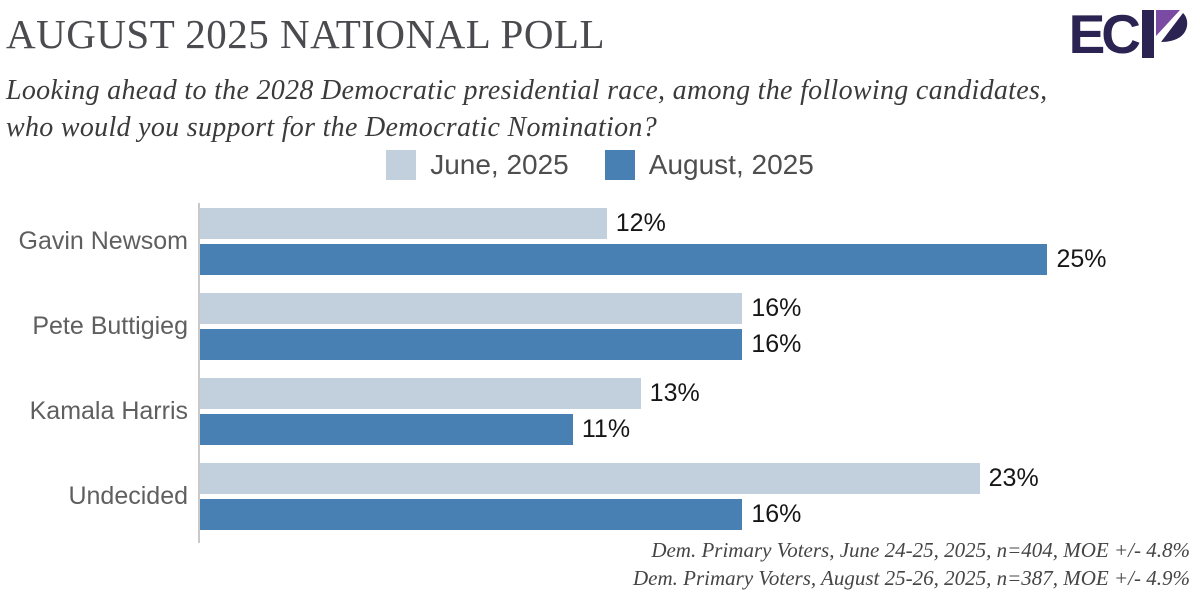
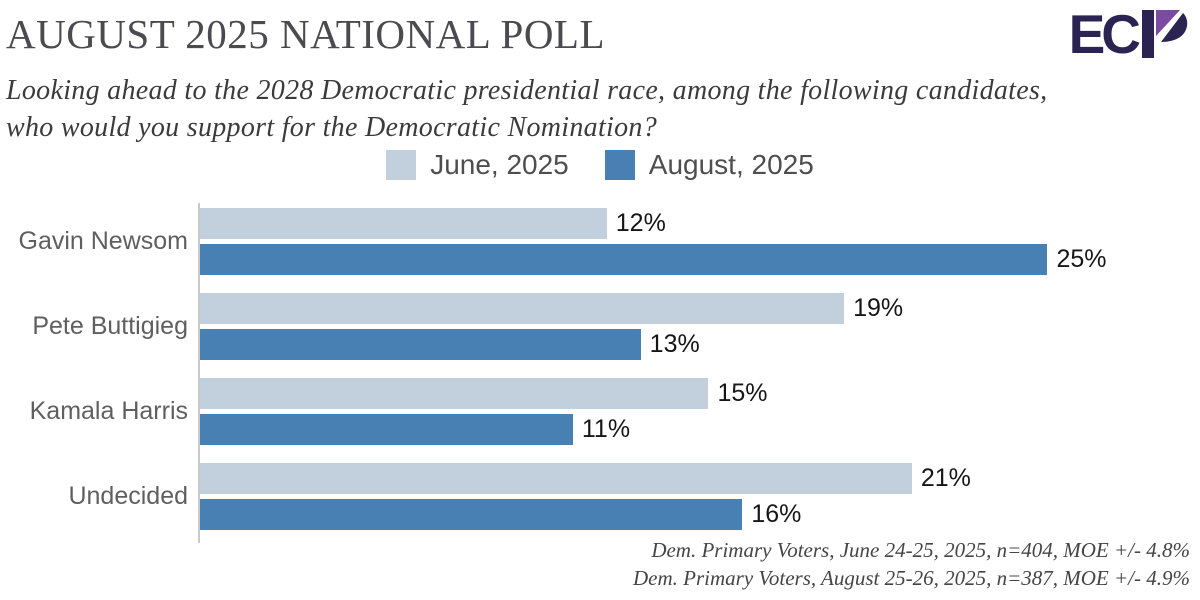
June, 2025/Pete Buttigieg: 16% -> 19%
August, 2025/Pete Buttigieg: 16% -> 13%
June, 2025/Kamala Harris: 13% -> 15%
June, 2025/Undecided: 23% -> 21%
